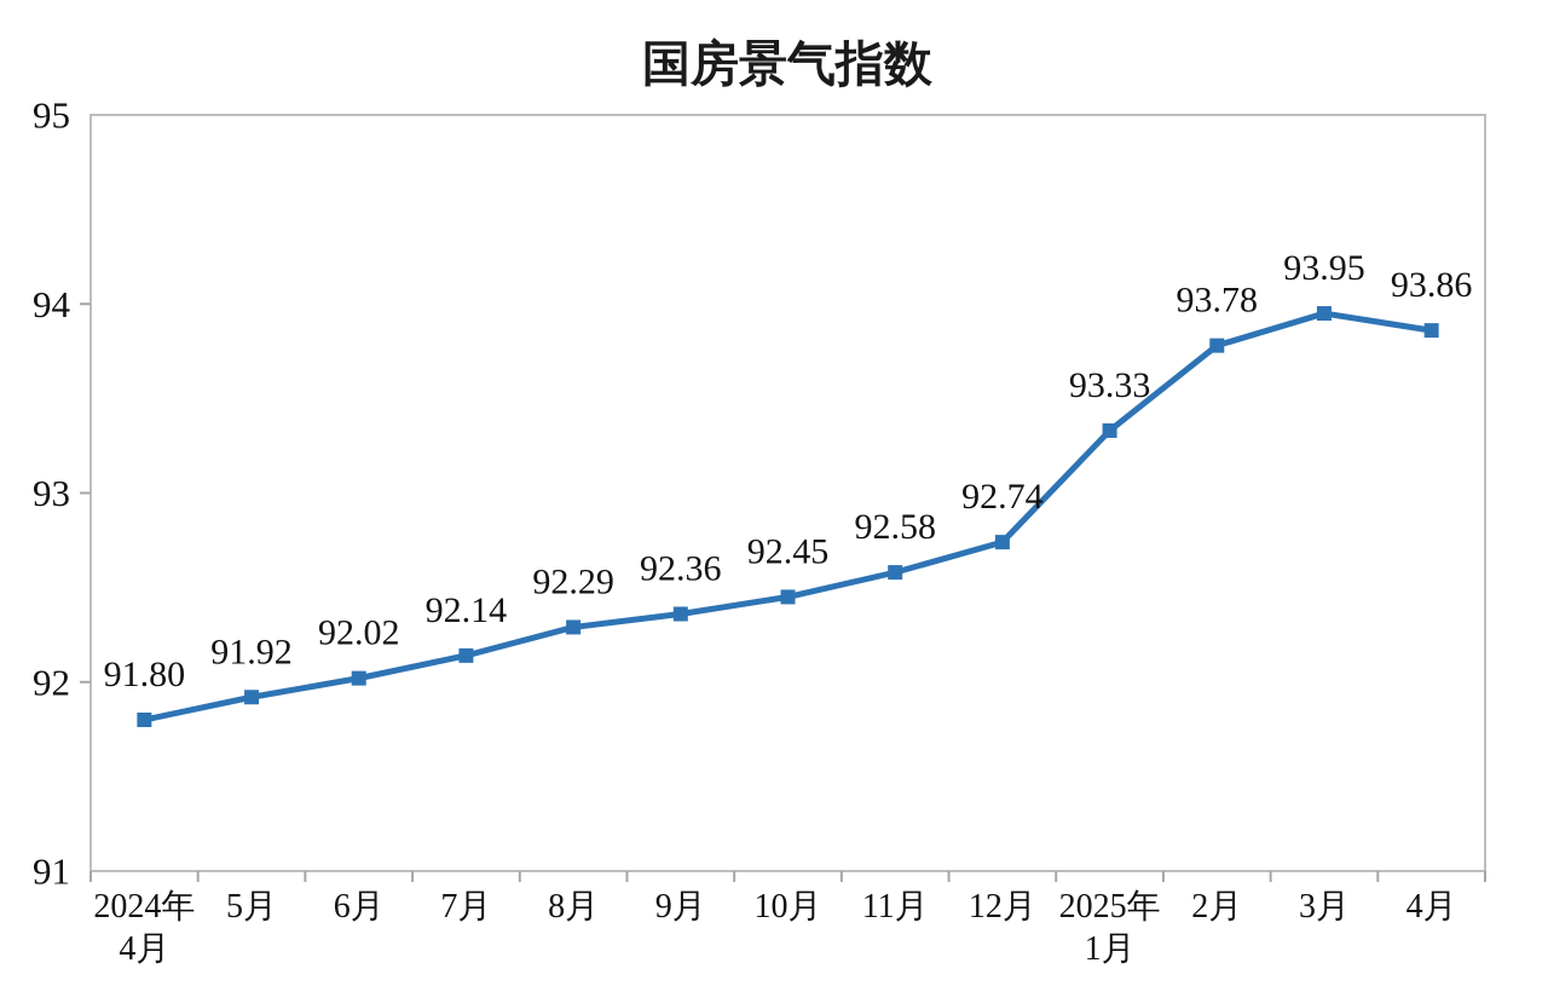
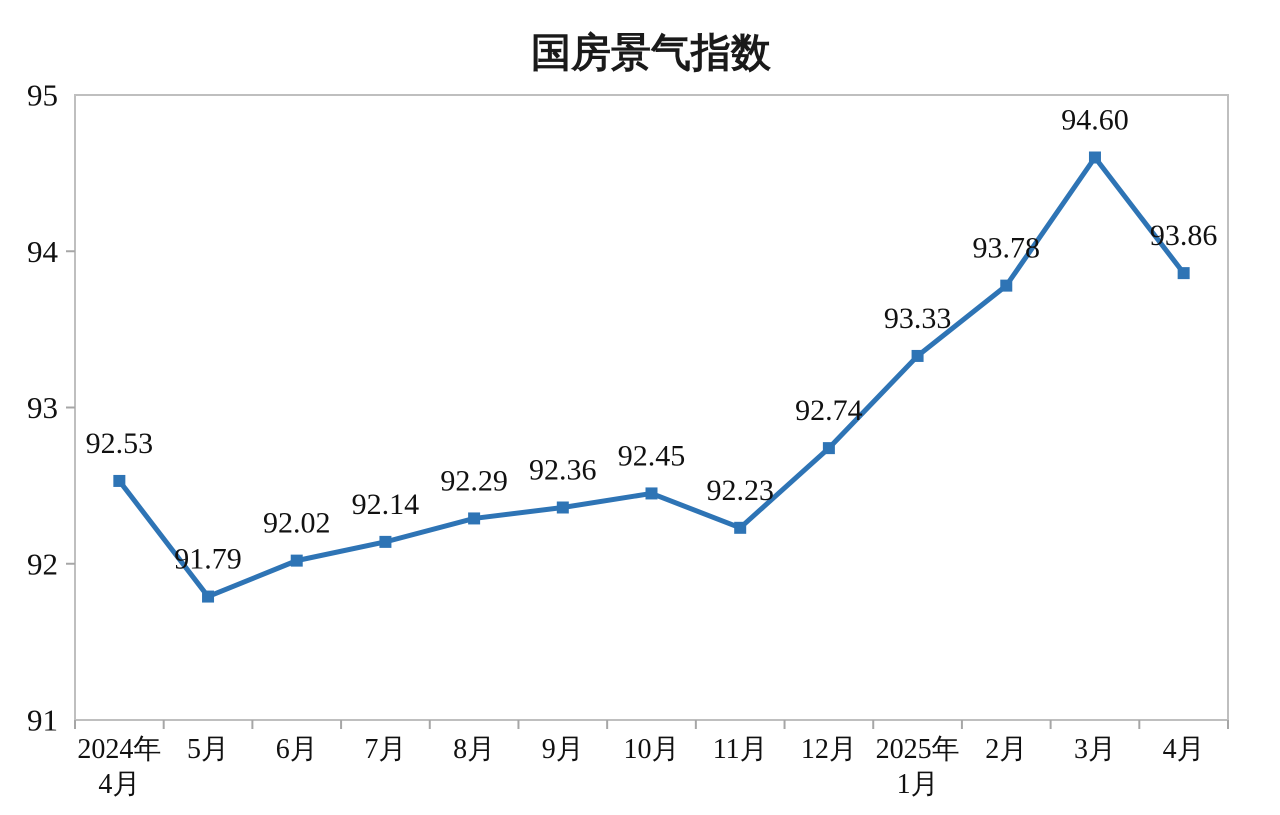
2024年4月: 91.80 -> 92.53
5月: 91.92 -> 91.79
11月: 92.58 -> 92.23
3月: 93.95 -> 94.60
